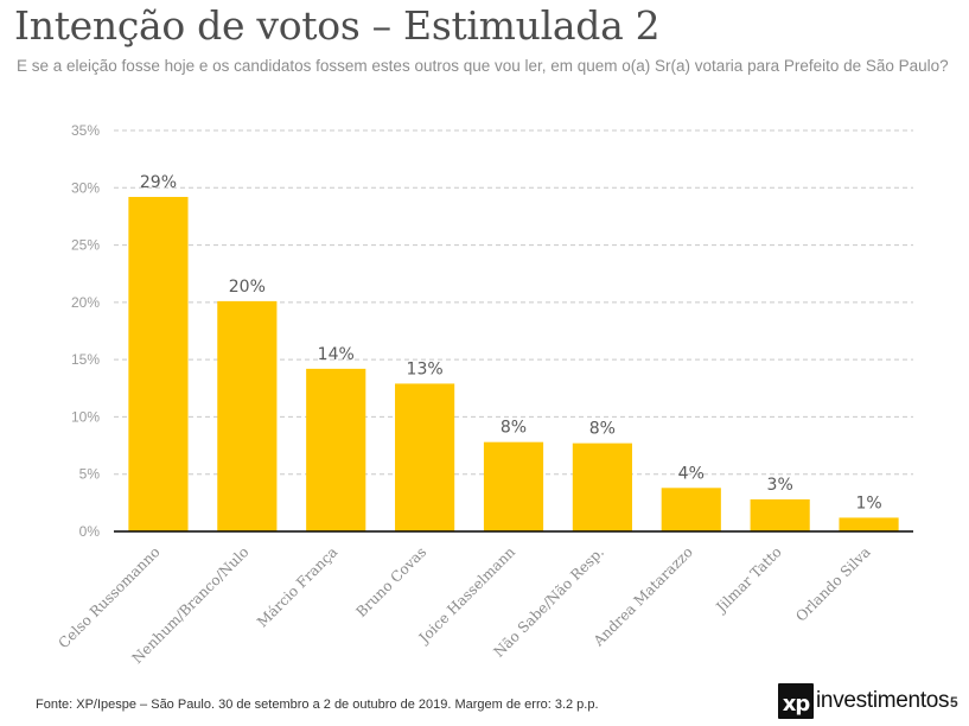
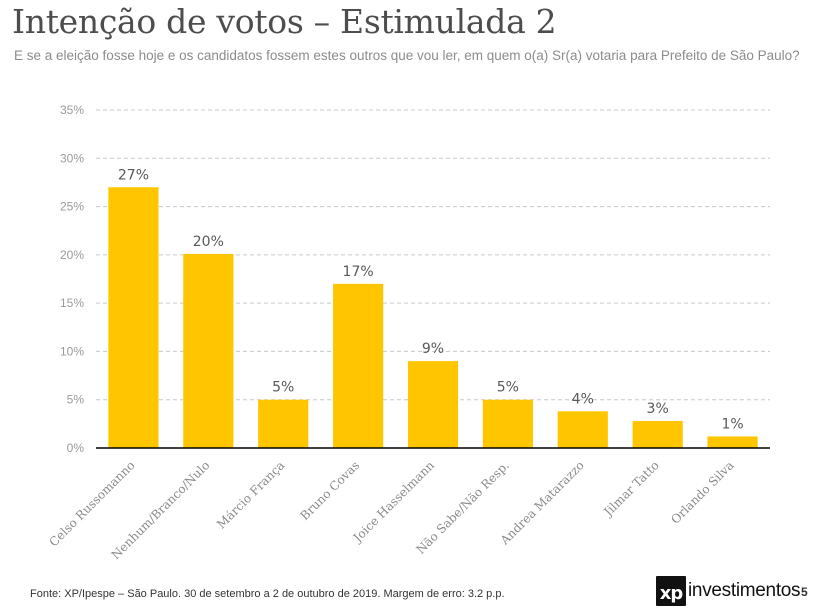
Celso Russomanno: 29% -> 27%
Márcio França: 14% -> 5%
Bruno Covas: 13% -> 17%
Joice Hasselmann: 8% -> 9%
Não Sabe/Não Resp.: 8% -> 5%
